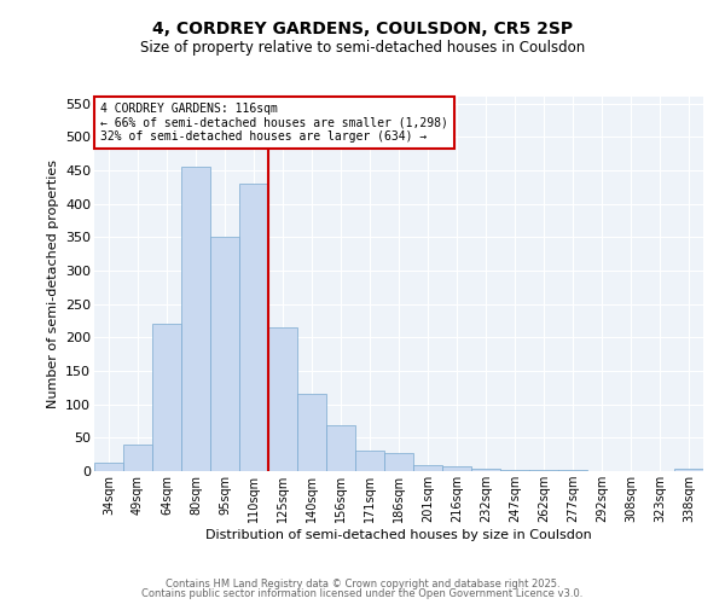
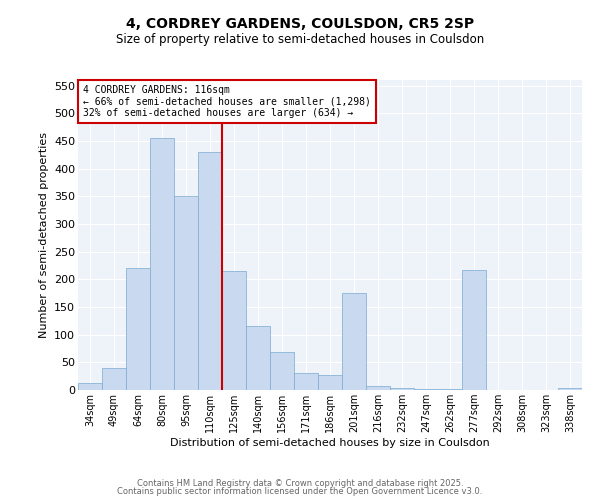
201sqm: 9 -> 176
277sqm: 1 -> 216
